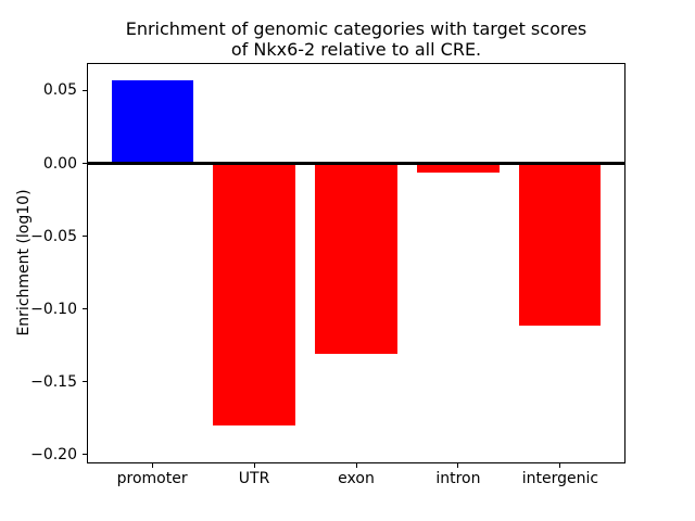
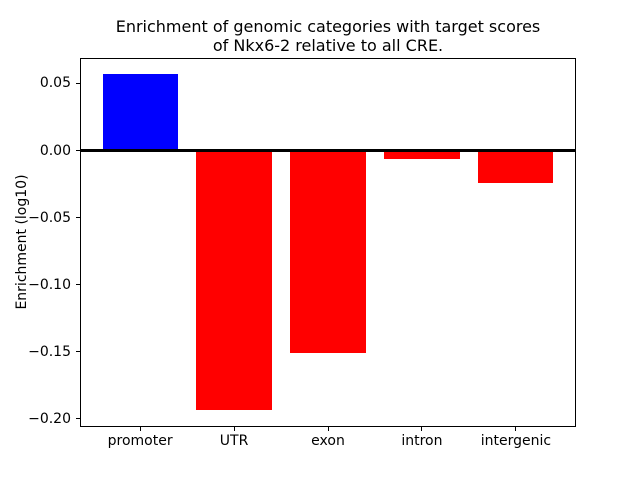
UTR: -0.180 -> -0.193
exon: -0.131 -> -0.151
intergenic: -0.111 -> -0.024
